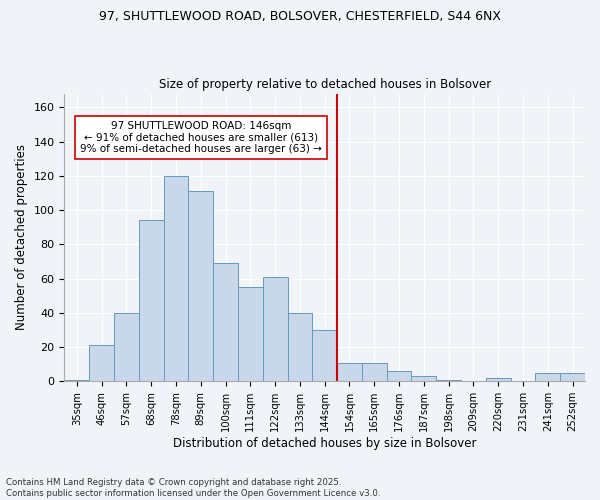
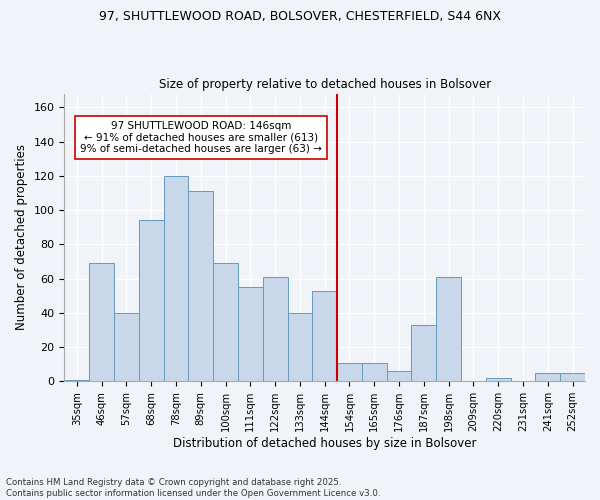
46sqm: 21 -> 69
144sqm: 30 -> 53
187sqm: 3 -> 33
198sqm: 1 -> 61
